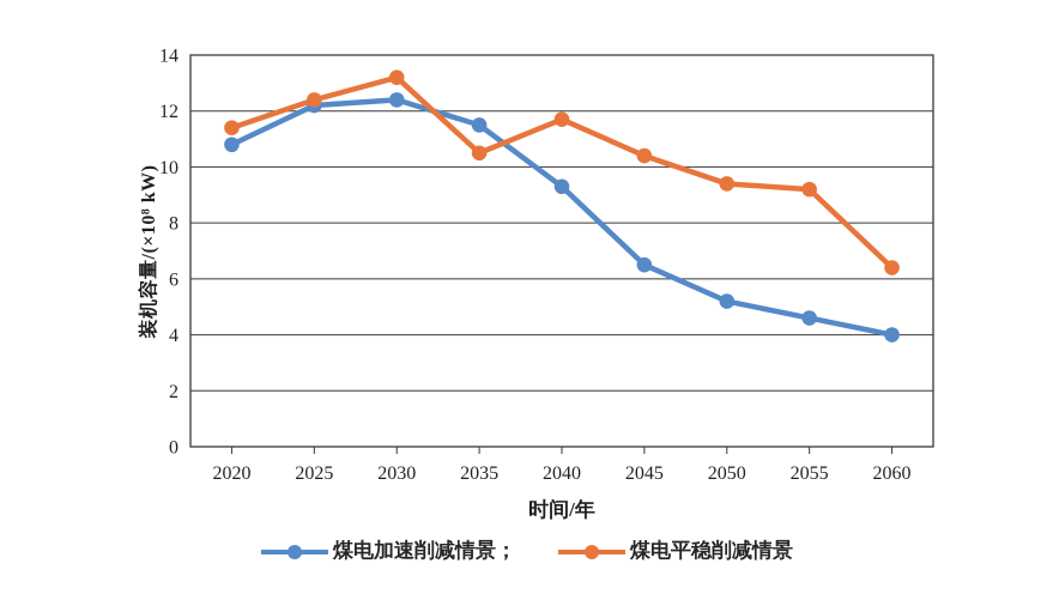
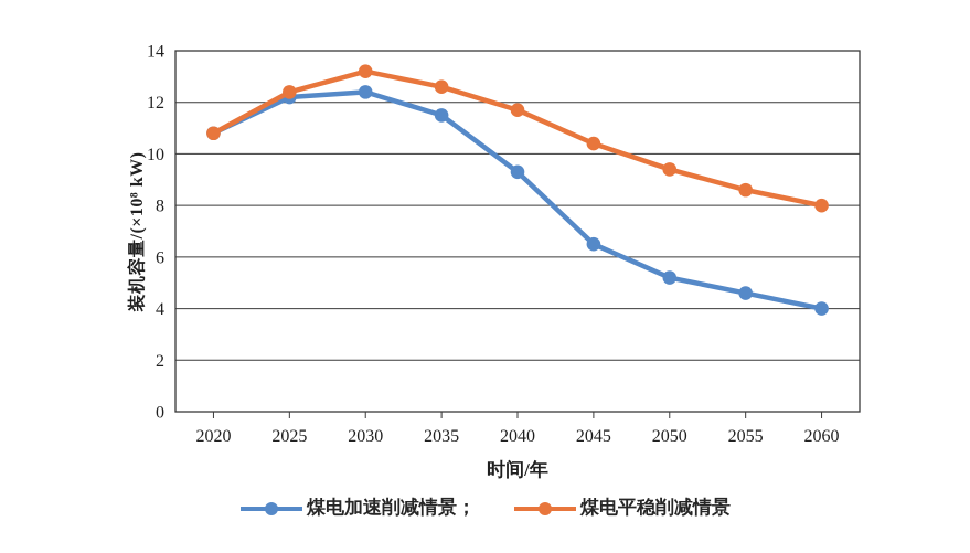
煤电平稳削减情景/2020: 11.4 -> 10.8
煤电平稳削减情景/2035: 10.5 -> 12.6
煤电平稳削减情景/2055: 9.2 -> 8.6
煤电平稳削减情景/2060: 6.4 -> 8.0
